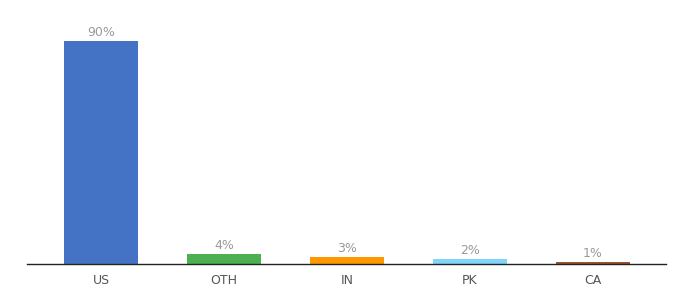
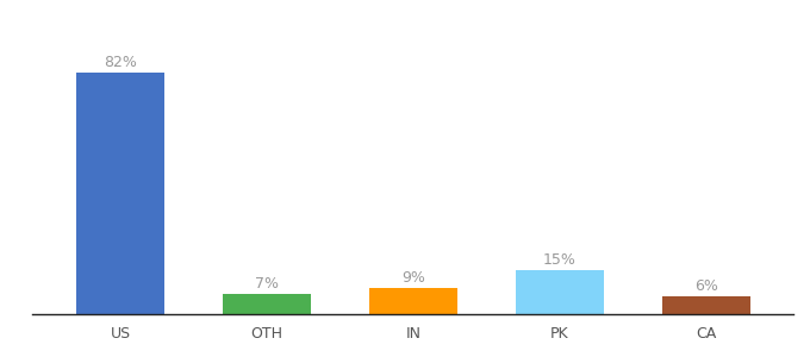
US: 90% -> 82%
OTH: 4% -> 7%
IN: 3% -> 9%
PK: 2% -> 15%
CA: 1% -> 6%
